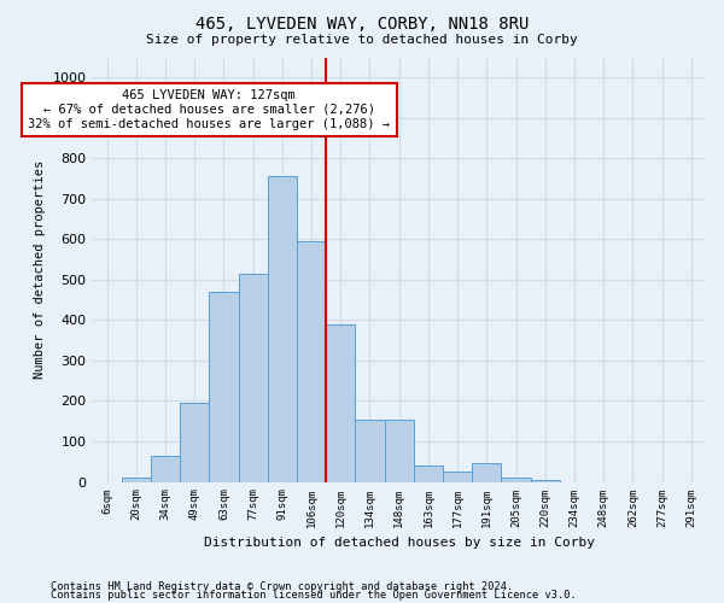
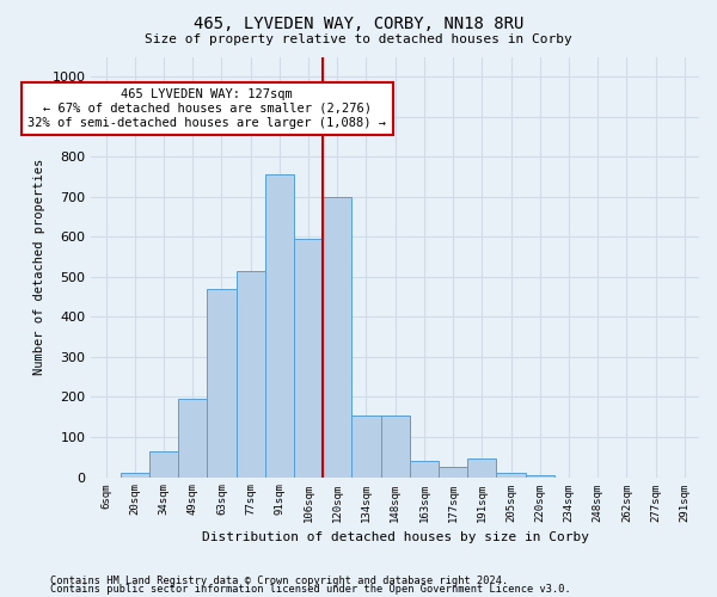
120sqm: 390 -> 700
